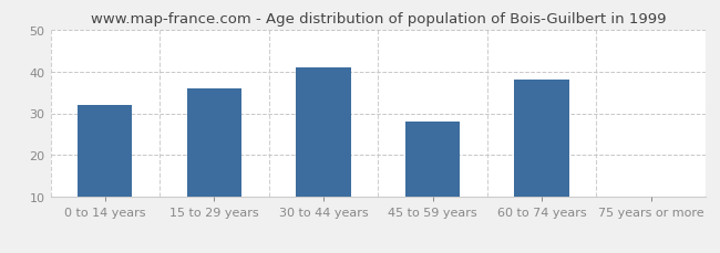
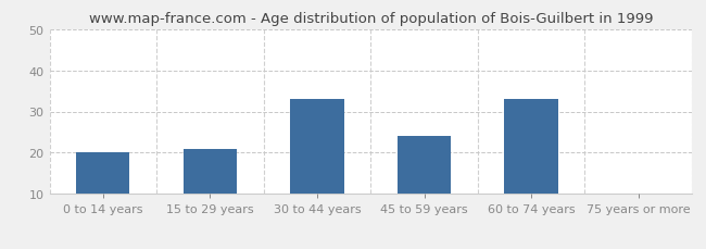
0 to 14 years: 32 -> 20
15 to 29 years: 36 -> 21
30 to 44 years: 41 -> 33
45 to 59 years: 28 -> 24
60 to 74 years: 38 -> 33
